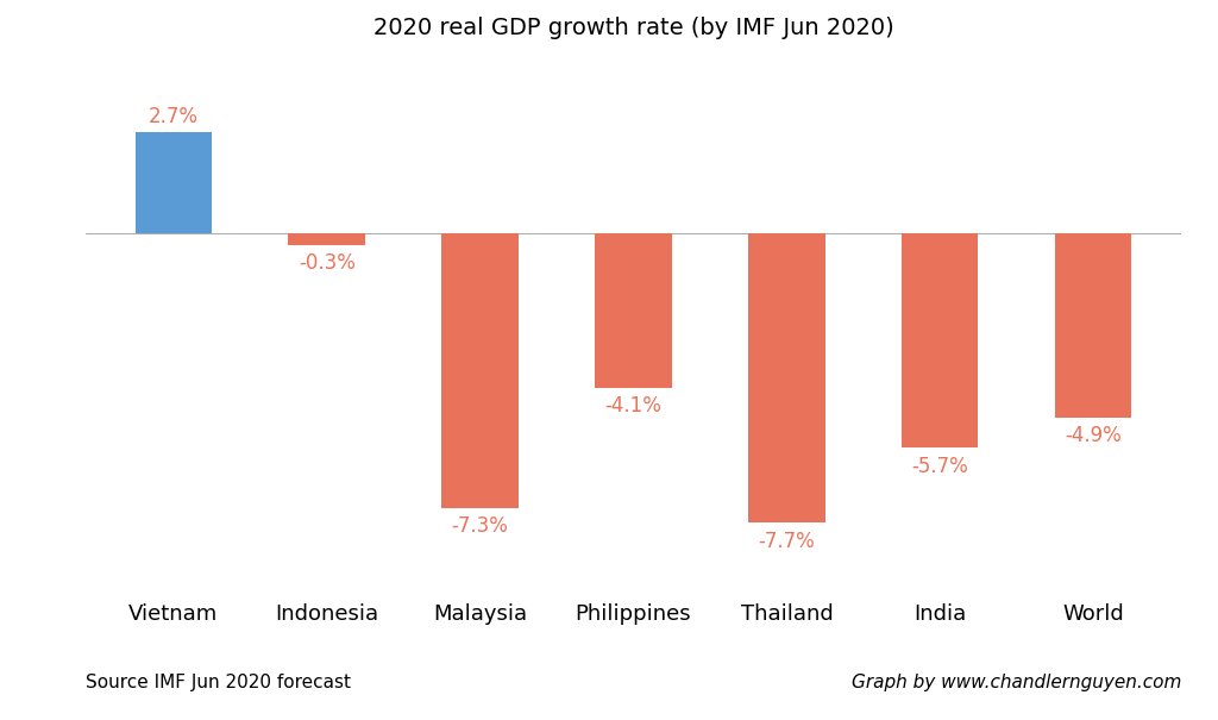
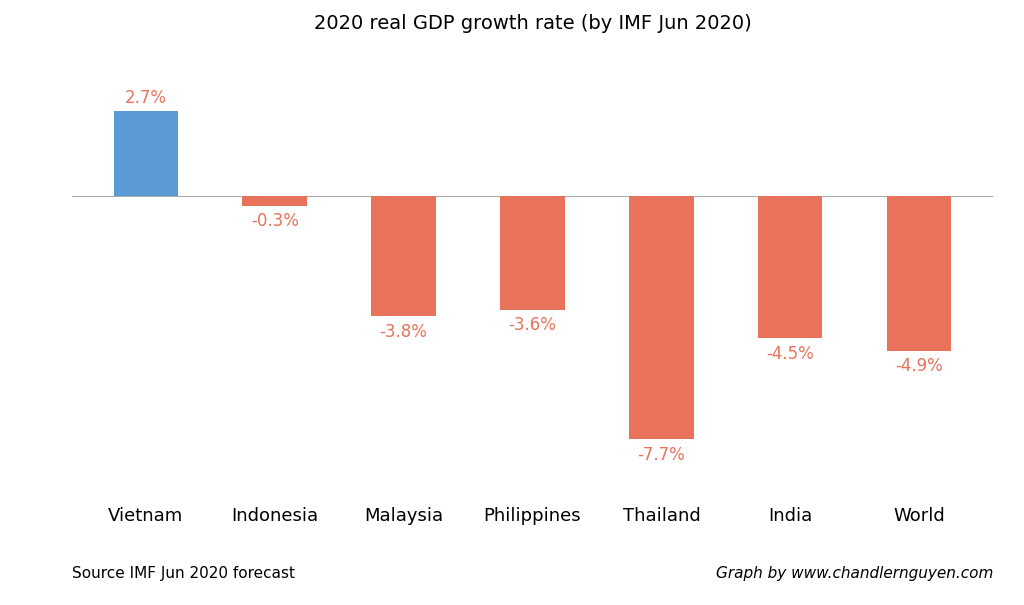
Malaysia: -7.3% -> -3.8%
Philippines: -4.1% -> -3.6%
India: -5.7% -> -4.5%
